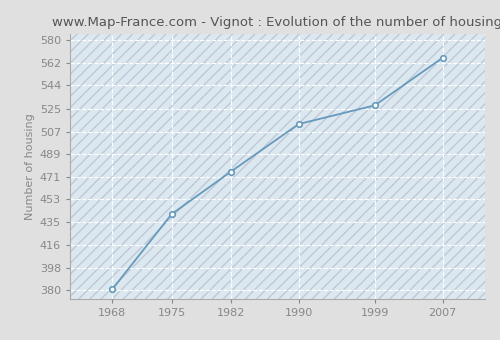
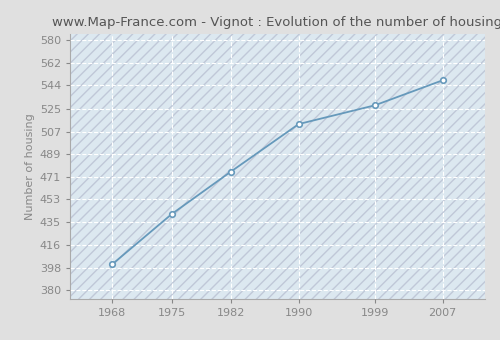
1968: 381 -> 401
2007: 566 -> 548
